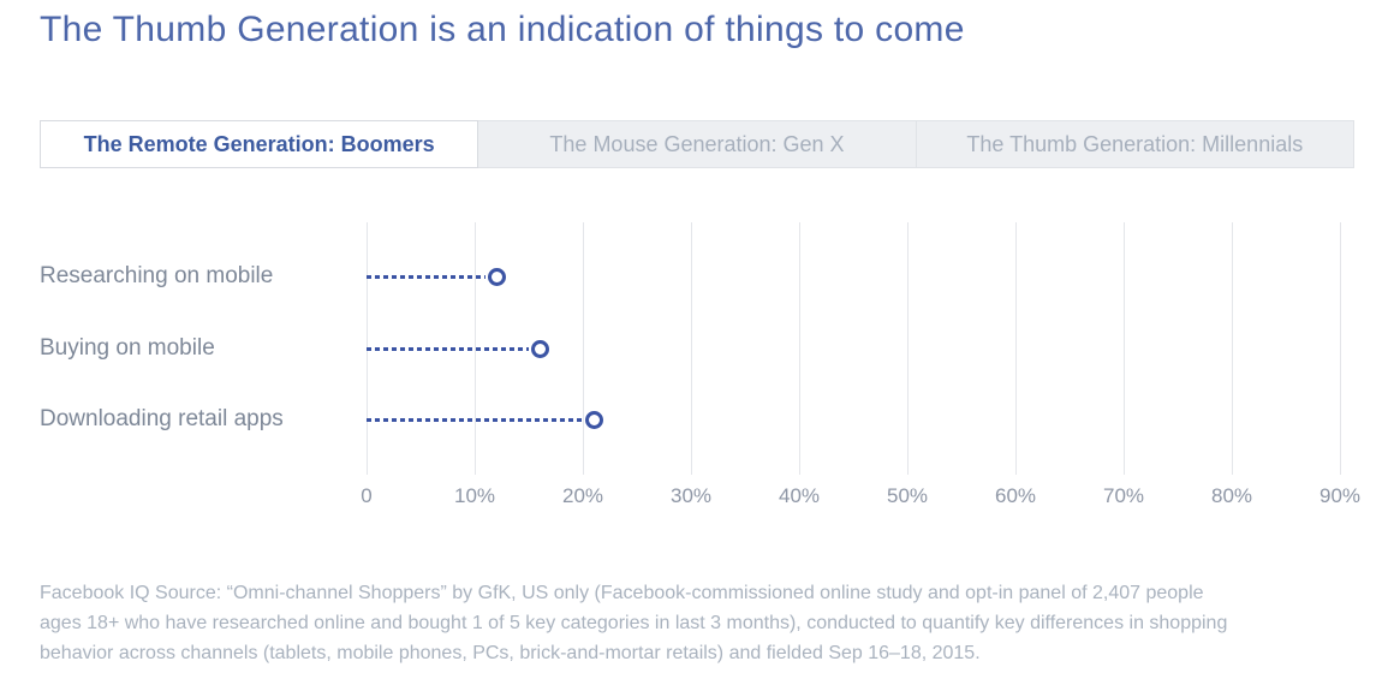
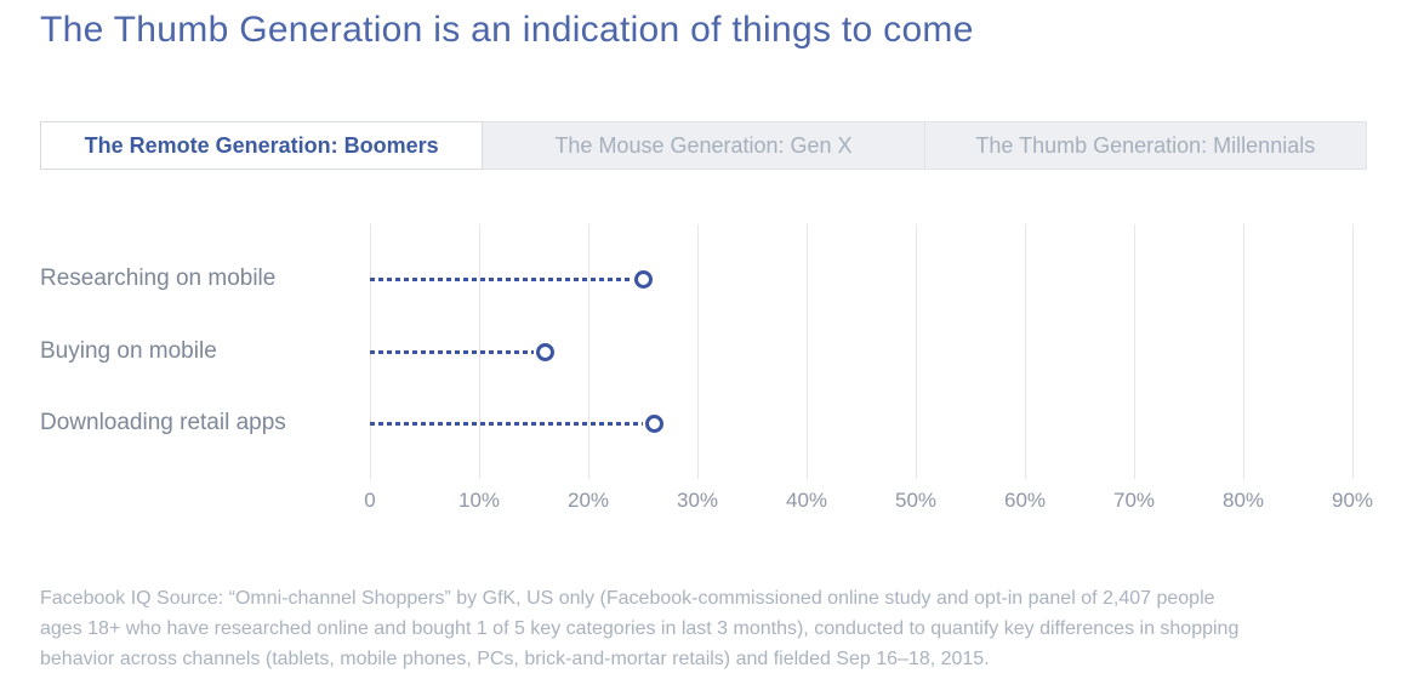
Researching on mobile: 12% -> 25%
Downloading retail apps: 21% -> 26%
